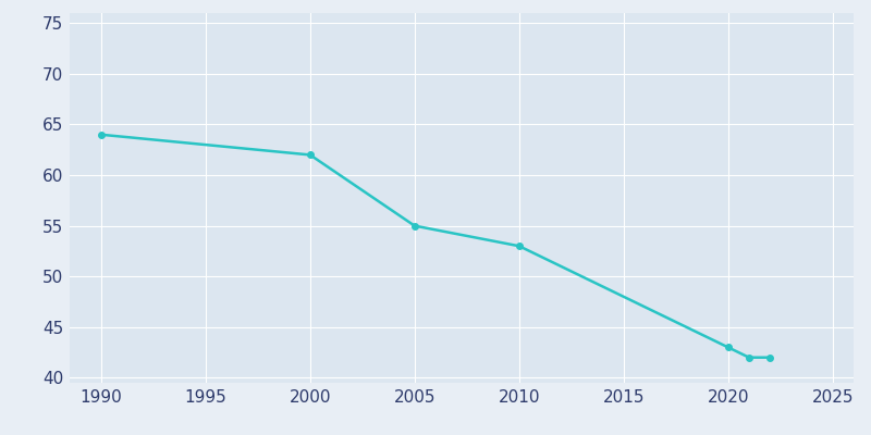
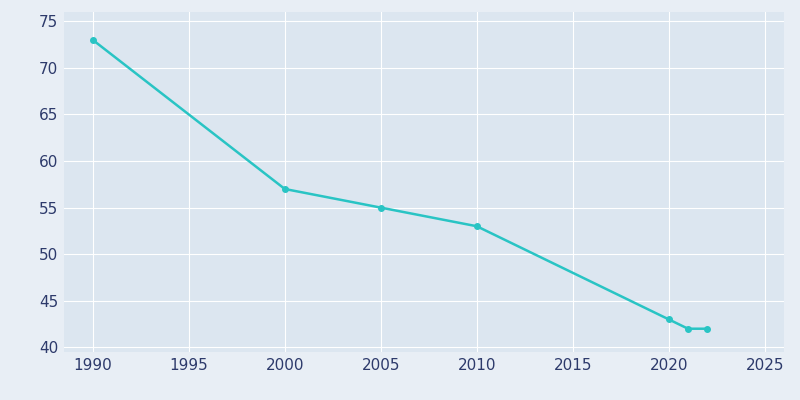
1990: 64 -> 73
2000: 62 -> 57
